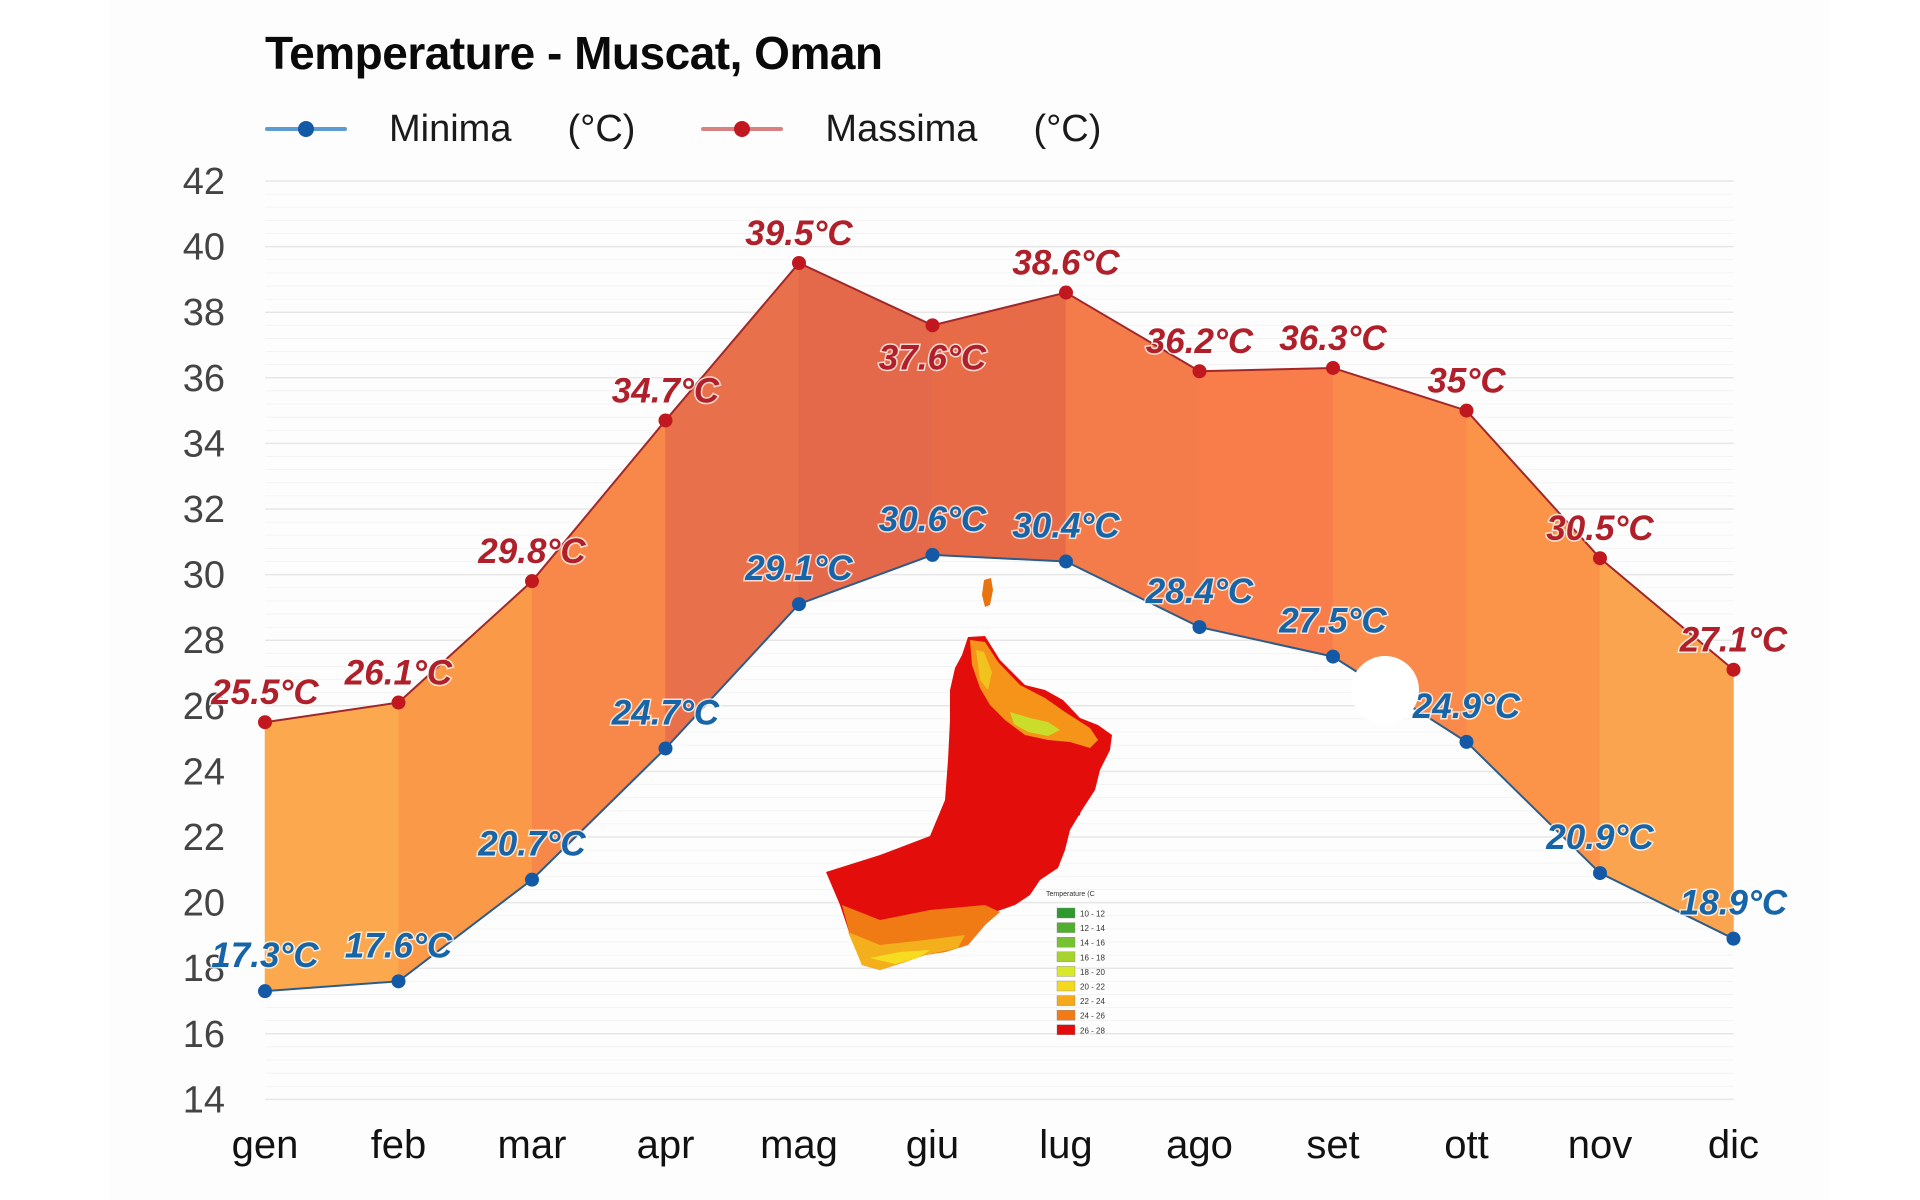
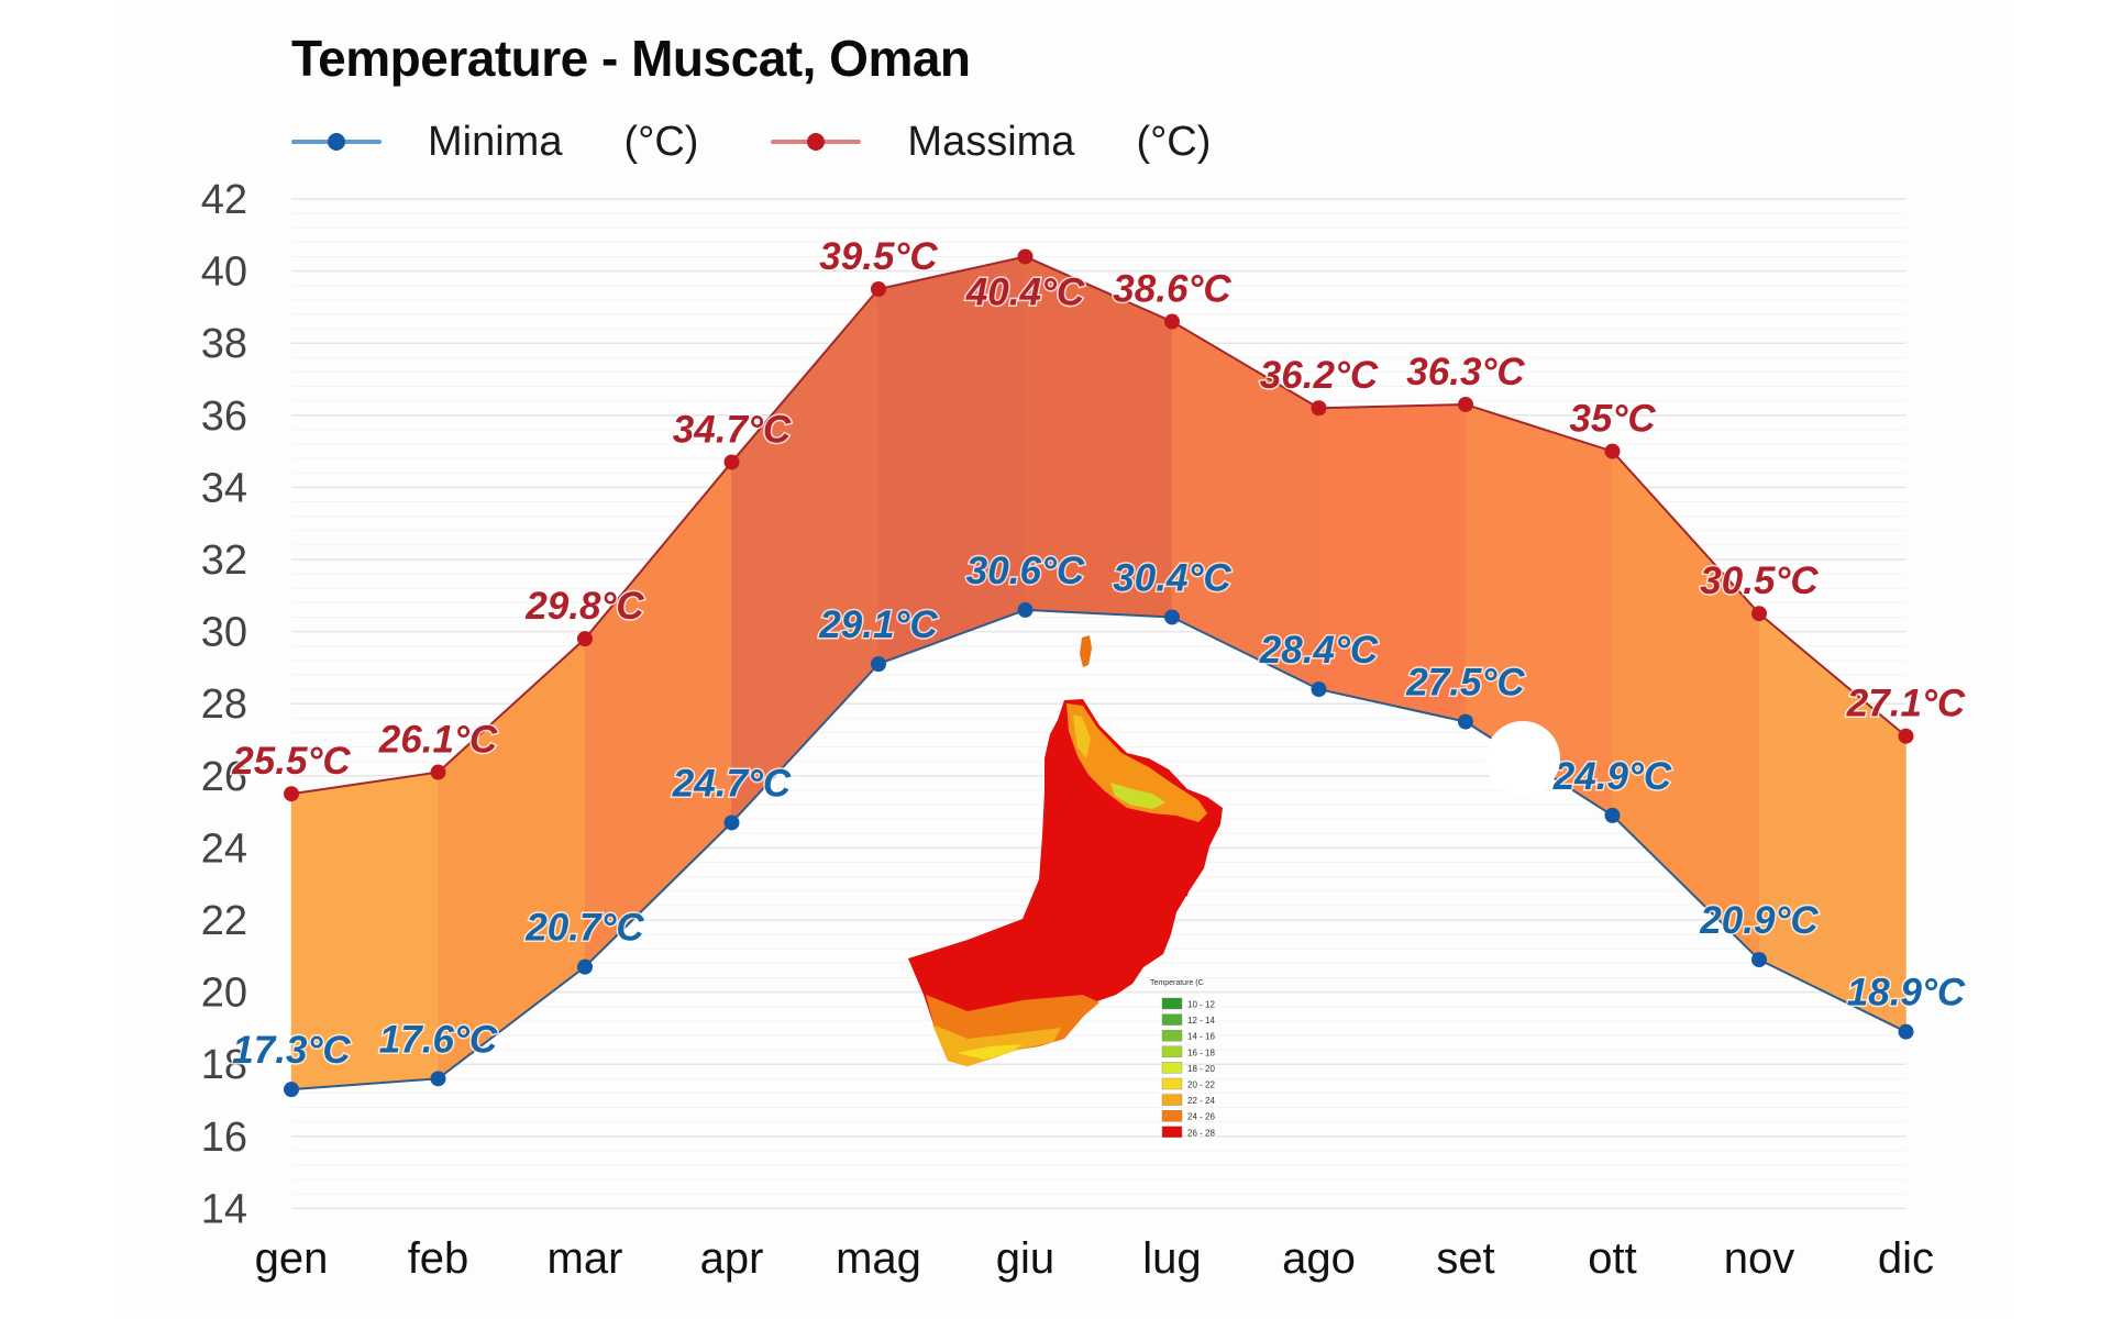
Massima (°C)/giu: 37.6°C -> 40.4°C
